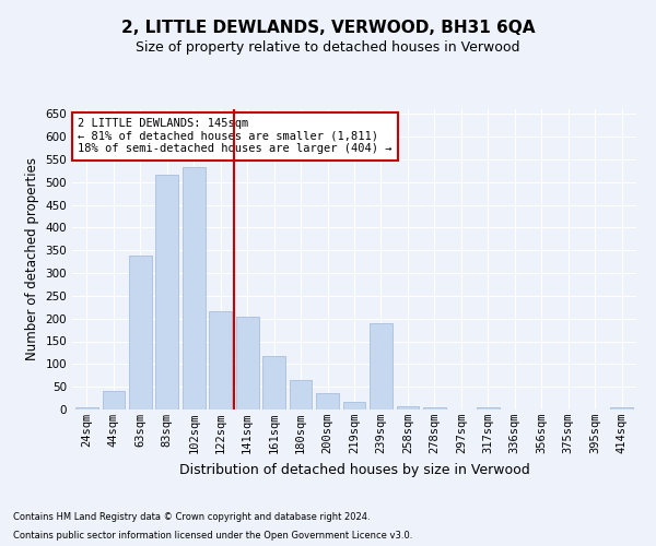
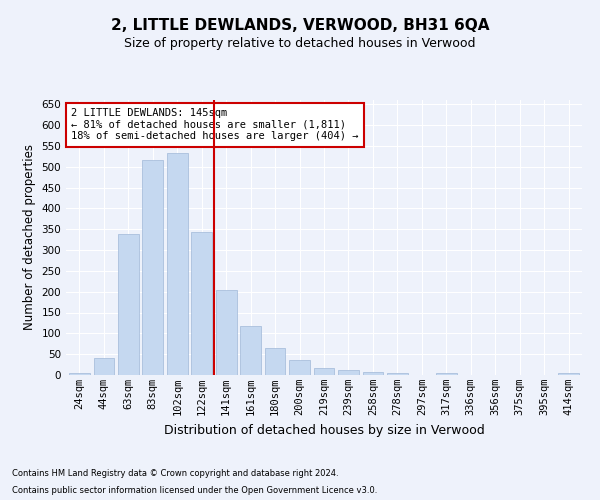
122sqm: 215 -> 343
239sqm: 190 -> 12
